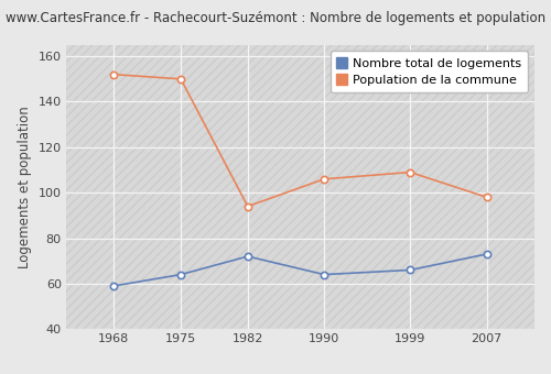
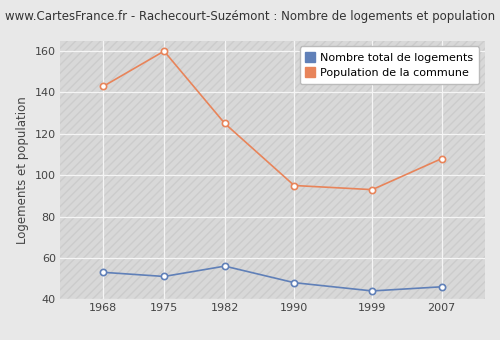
Nombre total de logements/1968: 59 -> 53
Population de la commune/1968: 152 -> 143
Nombre total de logements/1975: 64 -> 51
Population de la commune/1975: 150 -> 160
Nombre total de logements/1982: 72 -> 56
Population de la commune/1982: 94 -> 125
Nombre total de logements/1990: 64 -> 48
Population de la commune/1990: 106 -> 95
Nombre total de logements/1999: 66 -> 44
Population de la commune/1999: 109 -> 93
Nombre total de logements/2007: 73 -> 46
Population de la commune/2007: 98 -> 108
